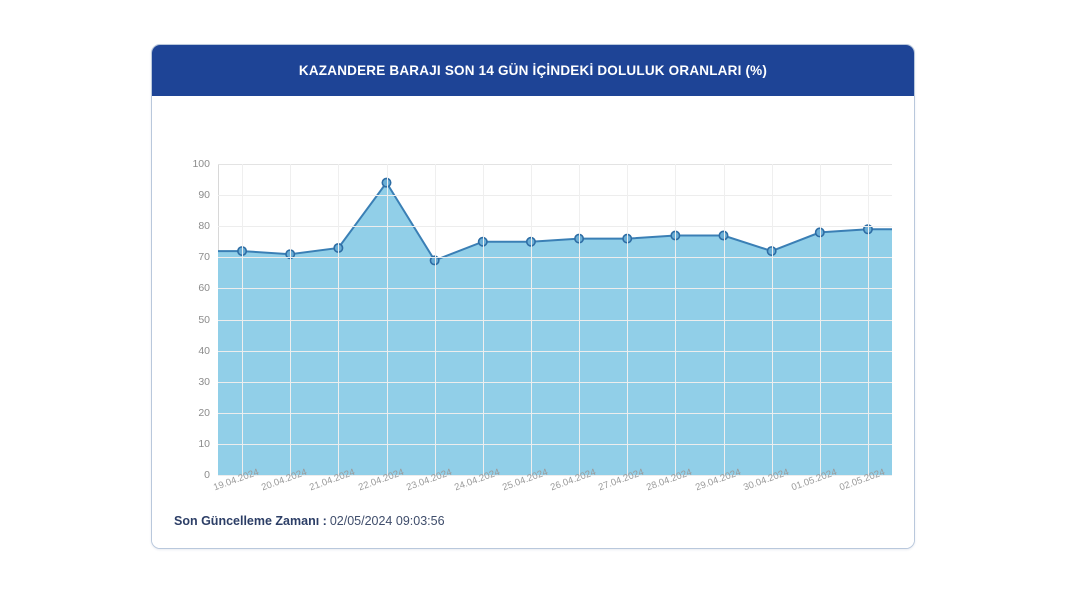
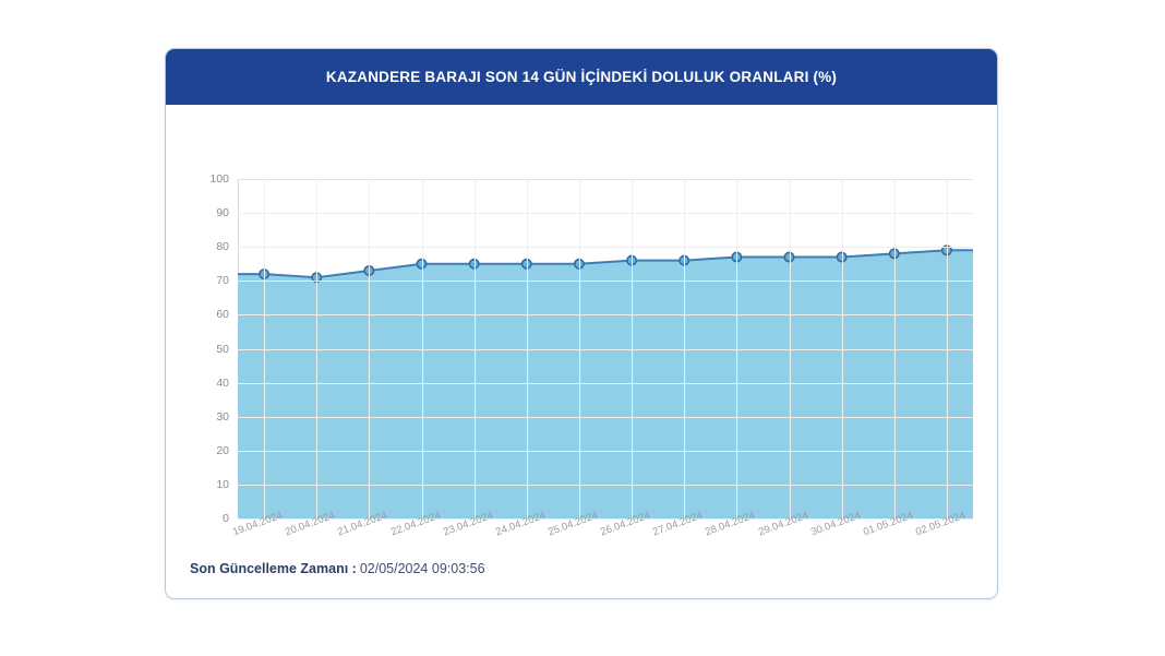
22.04.2024: 94 -> 75
23.04.2024: 69 -> 75
30.04.2024: 72 -> 77
